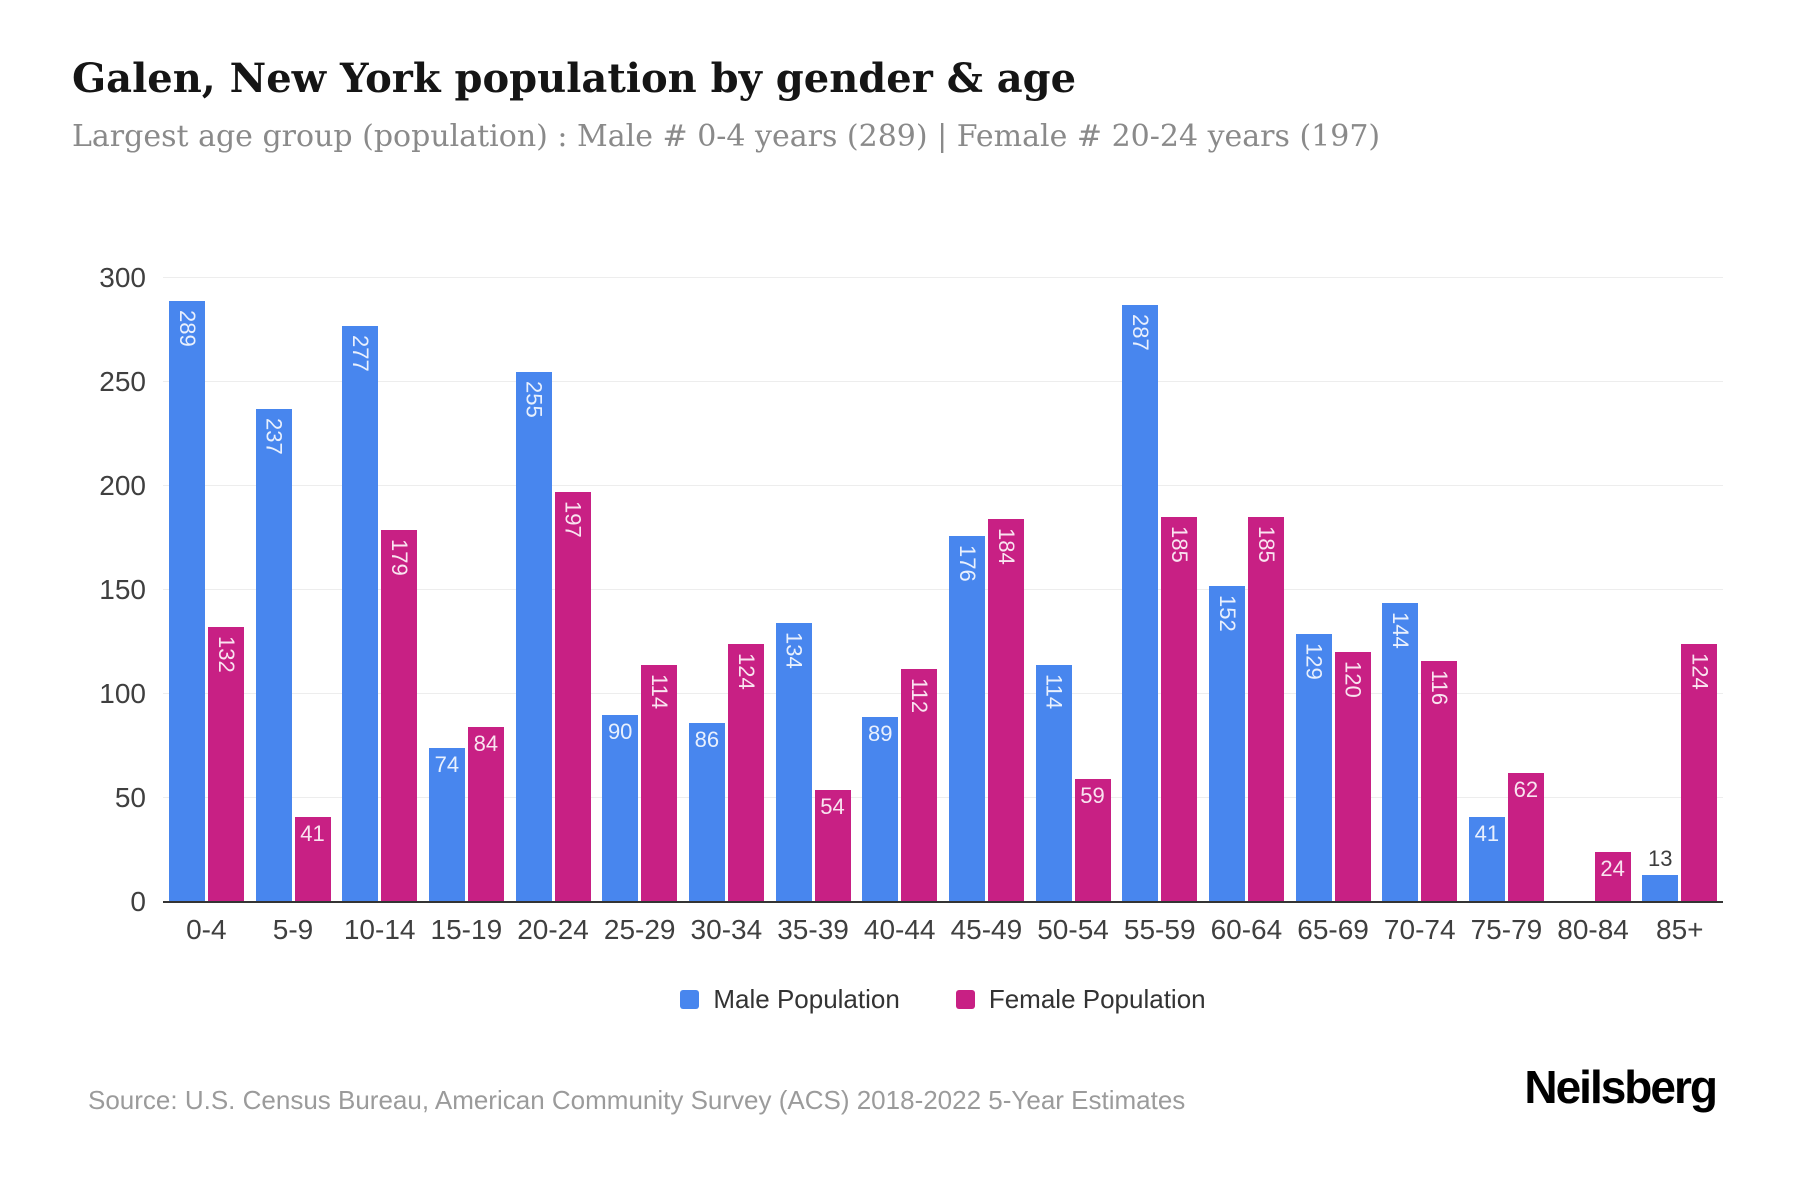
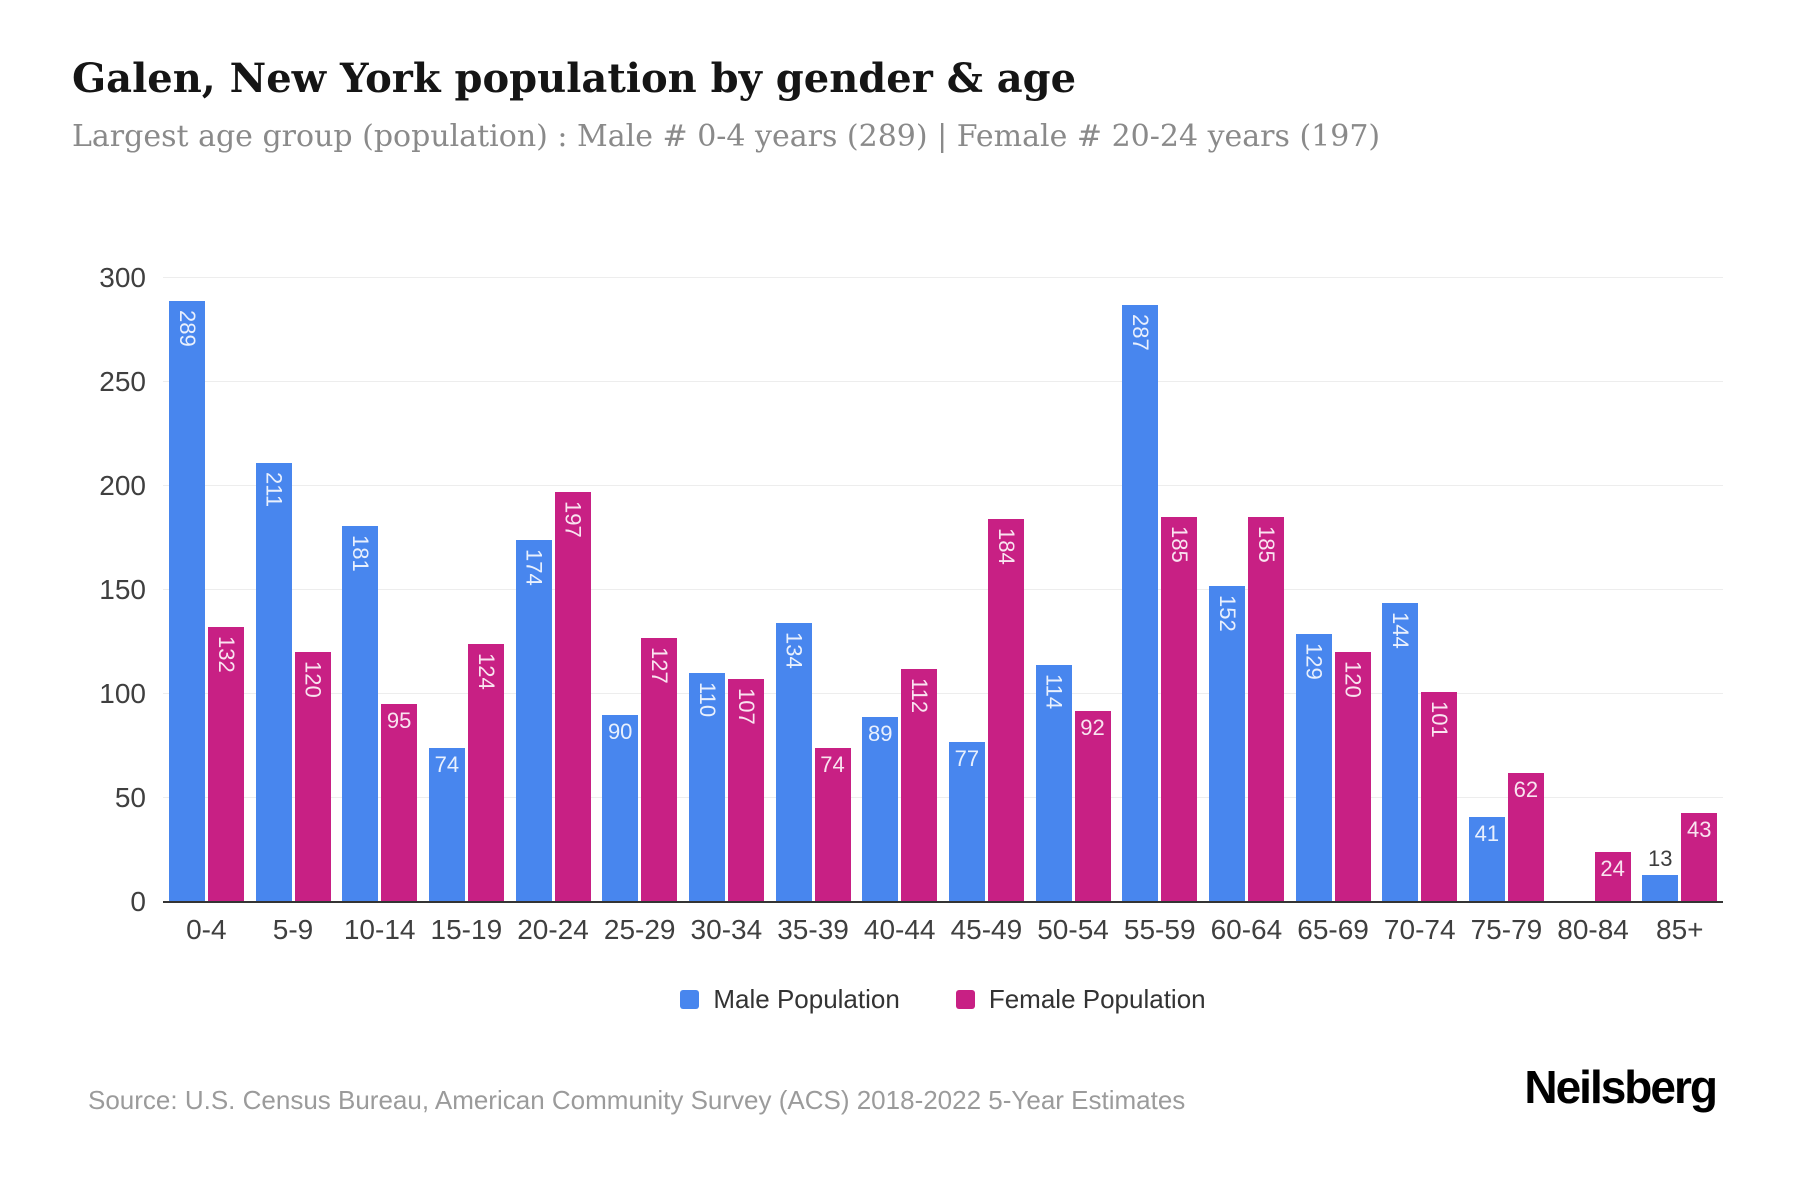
Male Population/5-9: 237 -> 211
Female Population/5-9: 41 -> 120
Male Population/10-14: 277 -> 181
Female Population/10-14: 179 -> 95
Female Population/15-19: 84 -> 124
Male Population/20-24: 255 -> 174
Female Population/25-29: 114 -> 127
Male Population/30-34: 86 -> 110
Female Population/30-34: 124 -> 107
Female Population/35-39: 54 -> 74
Male Population/45-49: 176 -> 77
Female Population/50-54: 59 -> 92
Female Population/70-74: 116 -> 101
Female Population/85+: 124 -> 43
